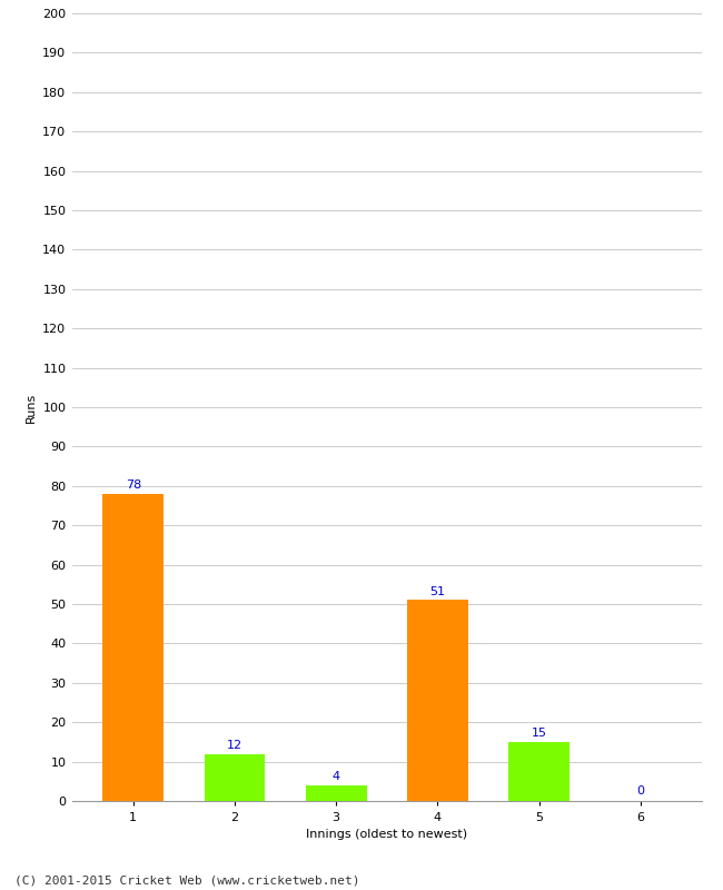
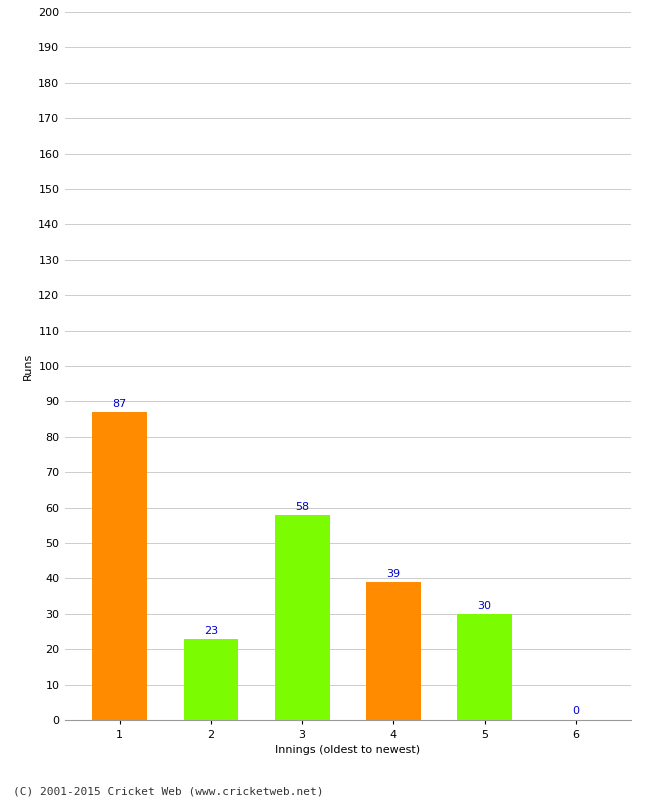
1: 78 -> 87
2: 12 -> 23
3: 4 -> 58
4: 51 -> 39
5: 15 -> 30
